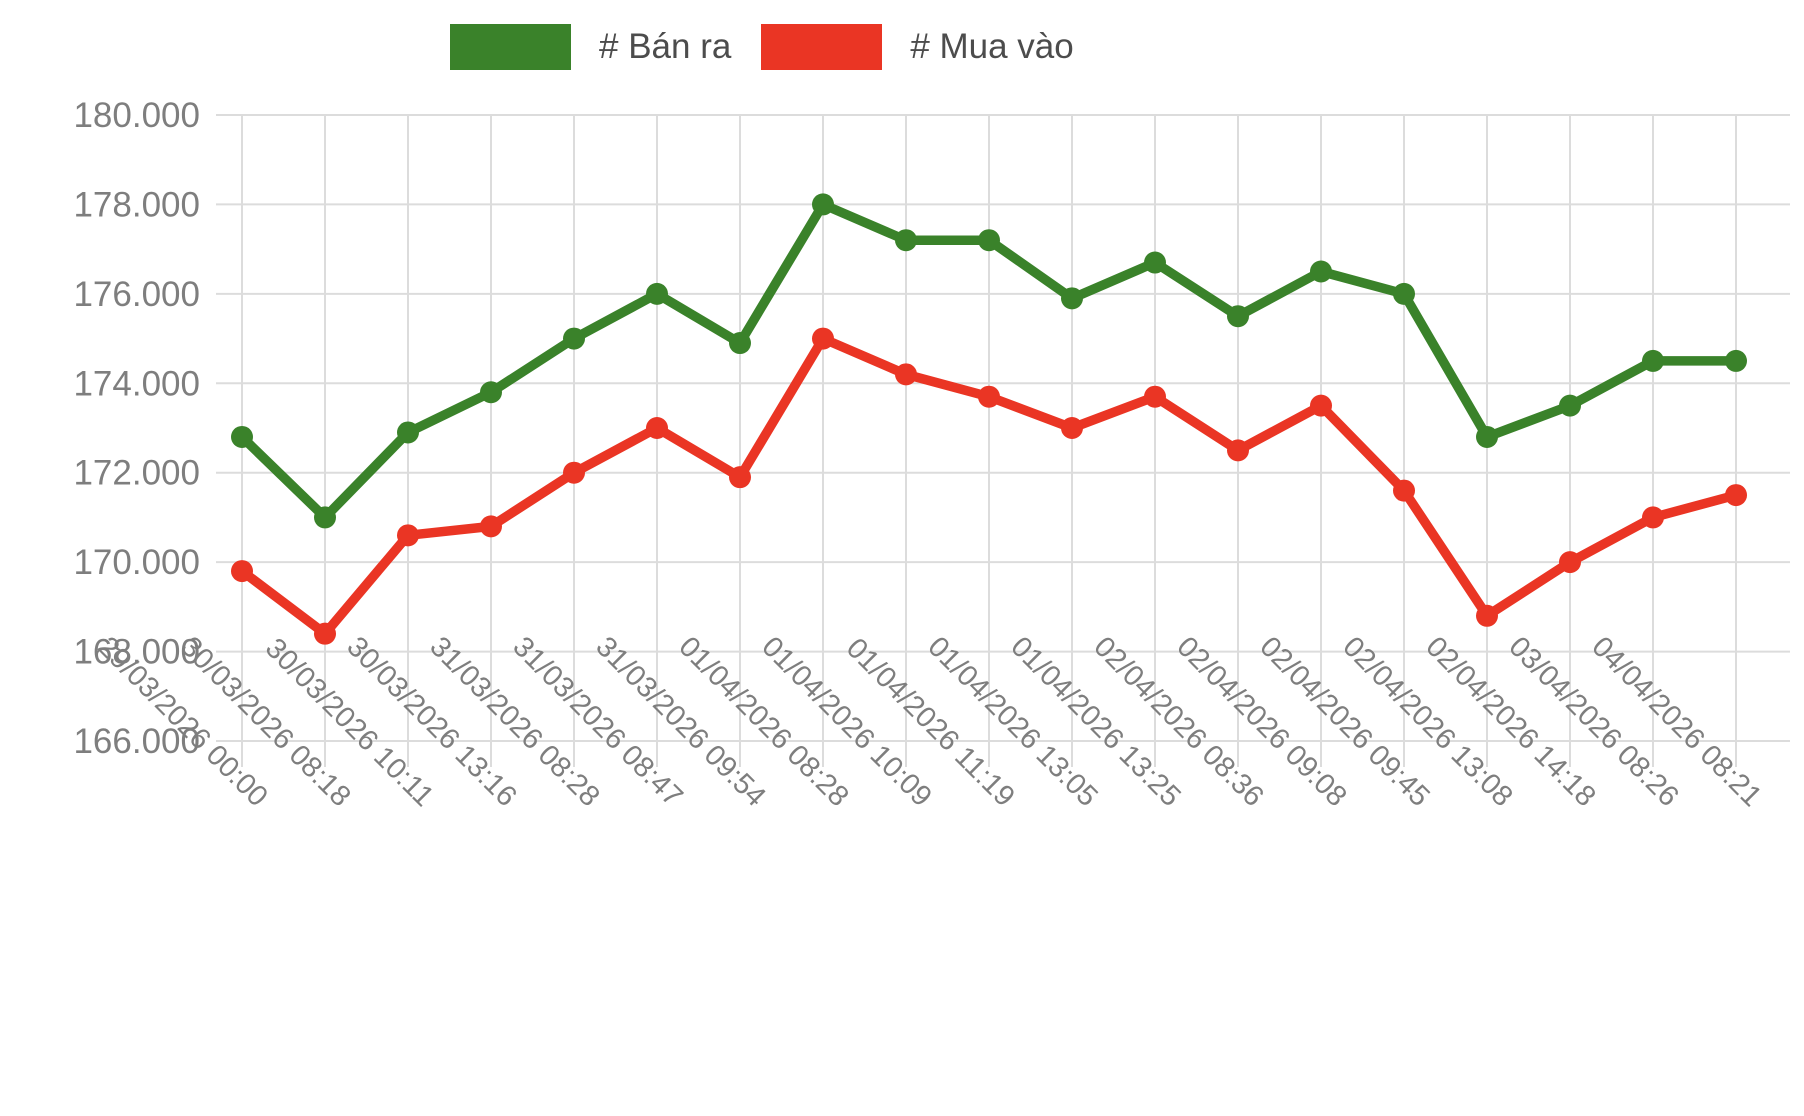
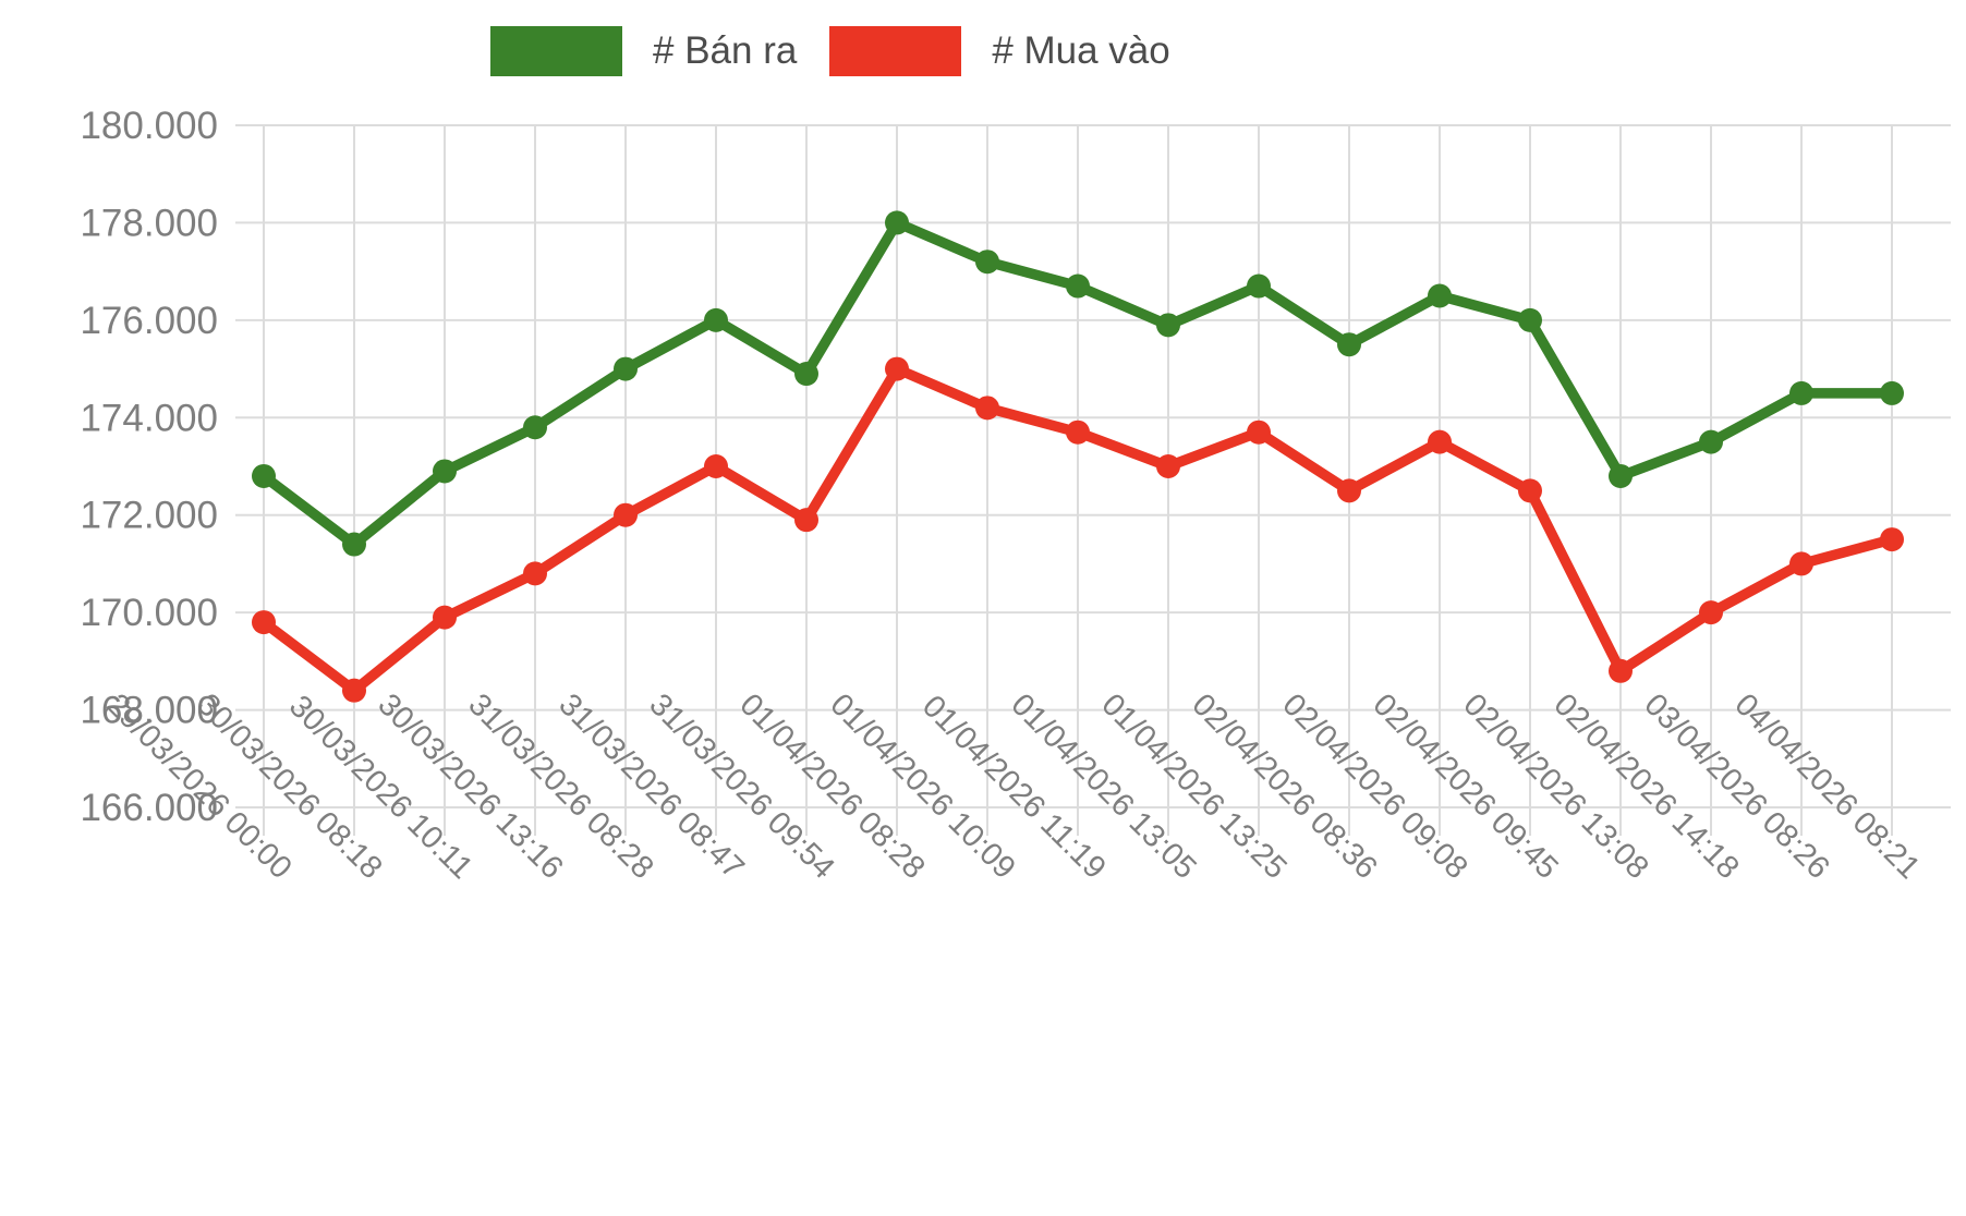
# Bán ra/30/03/2026 08:18: 171000 -> 171400
# Mua vào/30/03/2026 10:11: 170600 -> 169900
# Bán ra/01/04/2026 11:19: 177200 -> 176700
# Mua vào/02/04/2026 09:45: 171600 -> 172500
